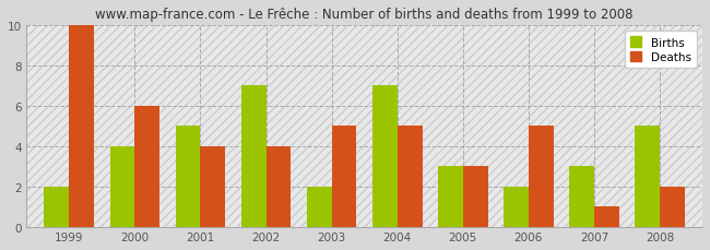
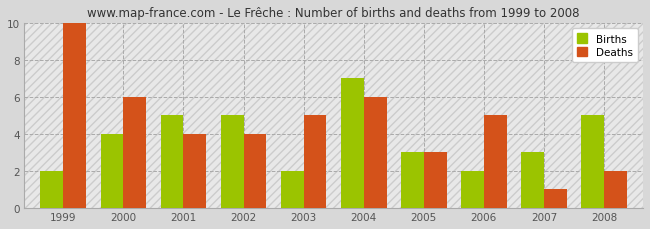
Births/2002: 7 -> 5
Deaths/2004: 5 -> 6
